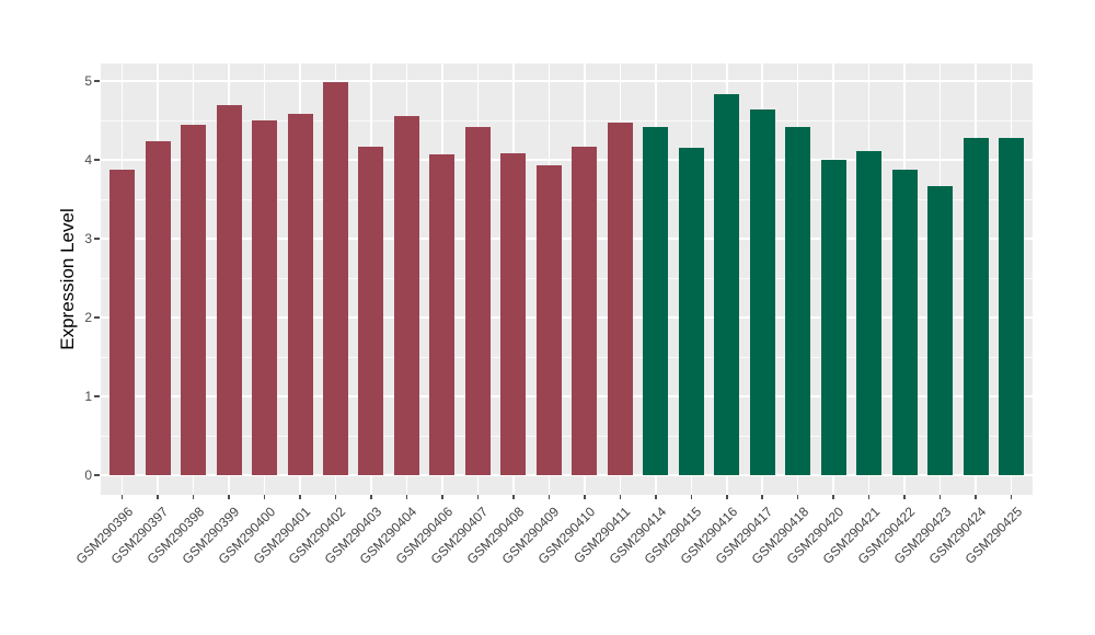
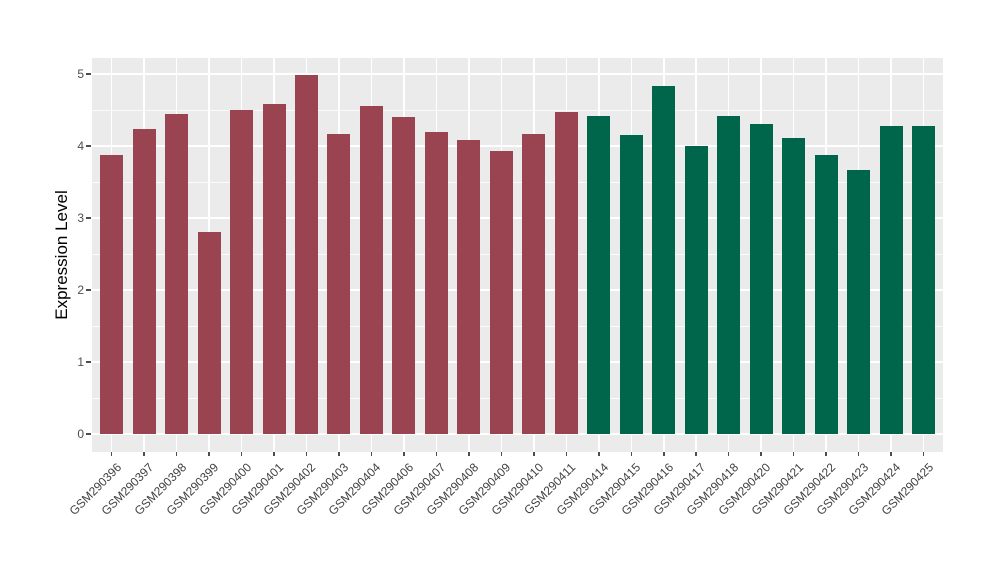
GSM290399: 4.7 -> 2.8
GSM290406: 4.1 -> 4.4
GSM290407: 4.4 -> 4.2
GSM290417: 4.6 -> 4.0
GSM290420: 4.0 -> 4.3
